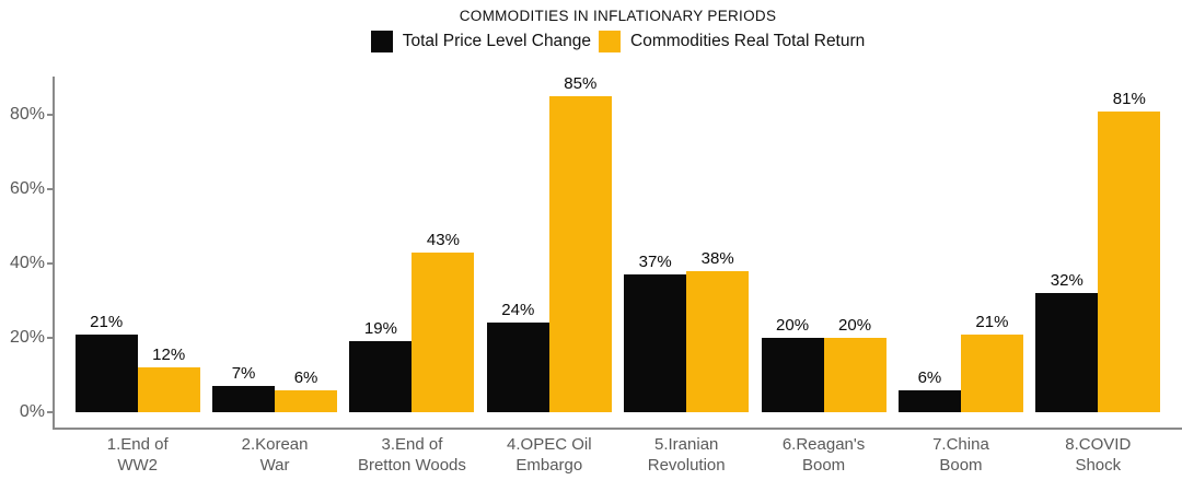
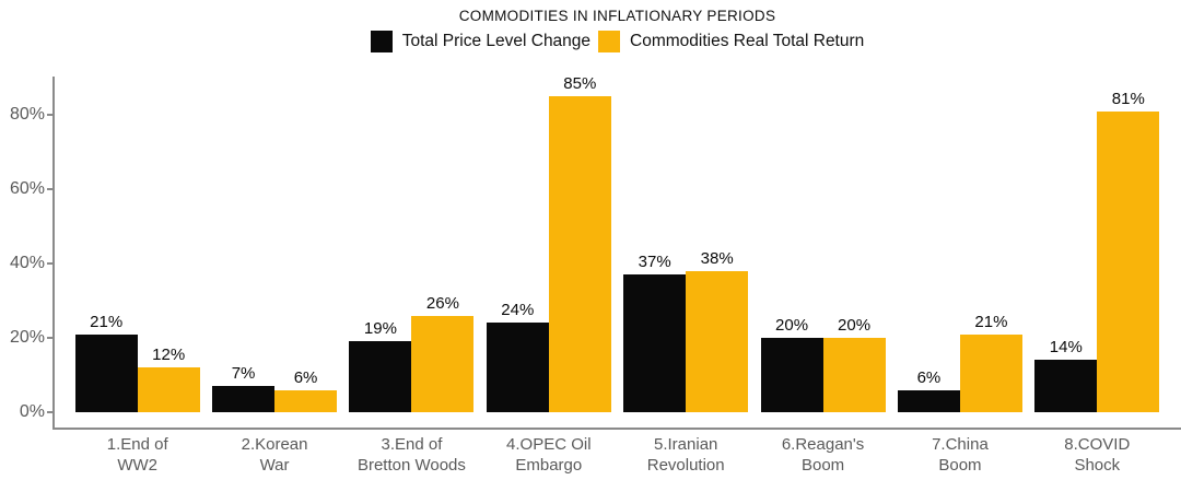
Commodities Real Total Return/3.End of Bretton Woods: 43% -> 26%
Total Price Level Change/8.COVID Shock: 32% -> 14%
